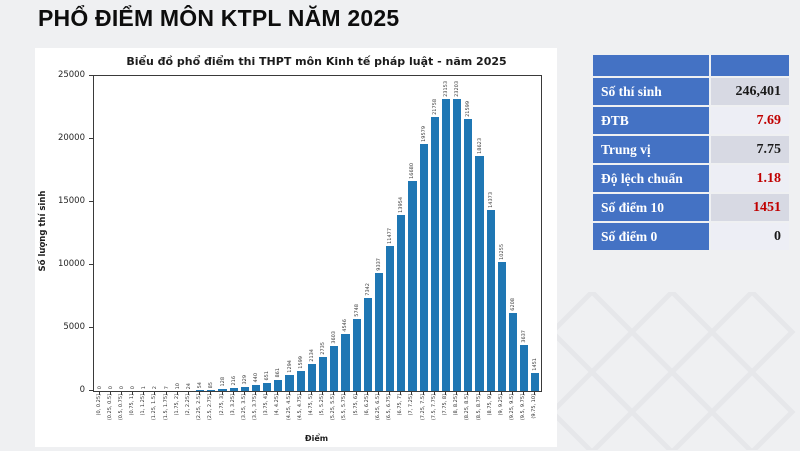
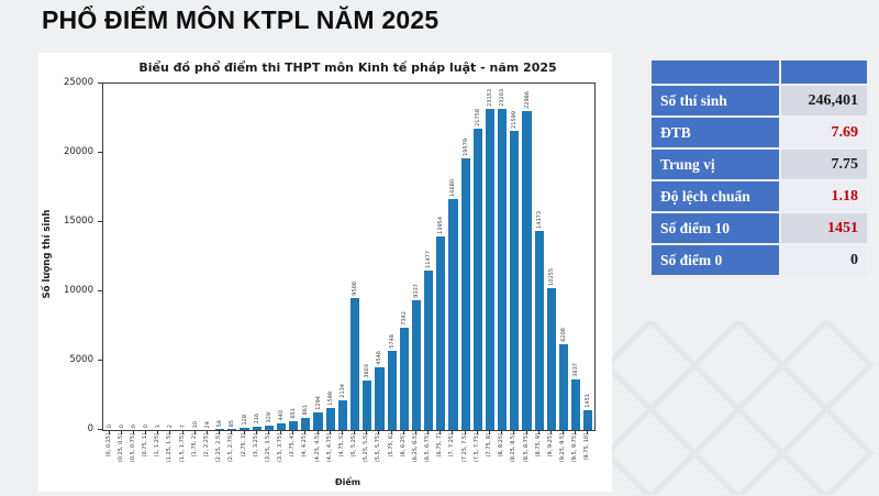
(5, 5.25]: 2735 -> 9508
(8.5, 8.75]: 18623 -> 22986
